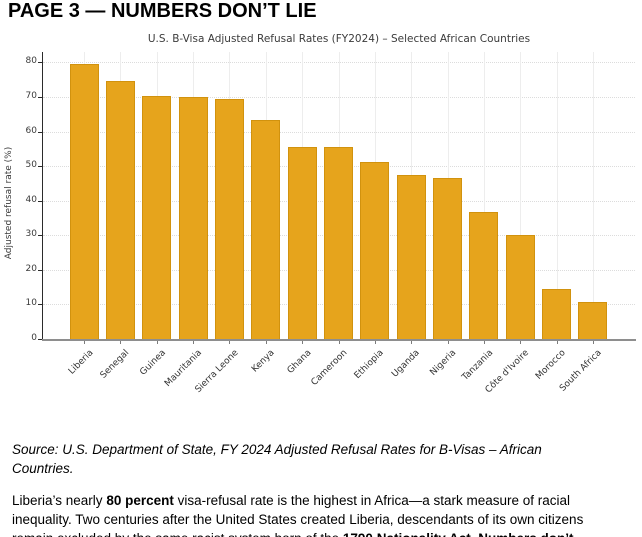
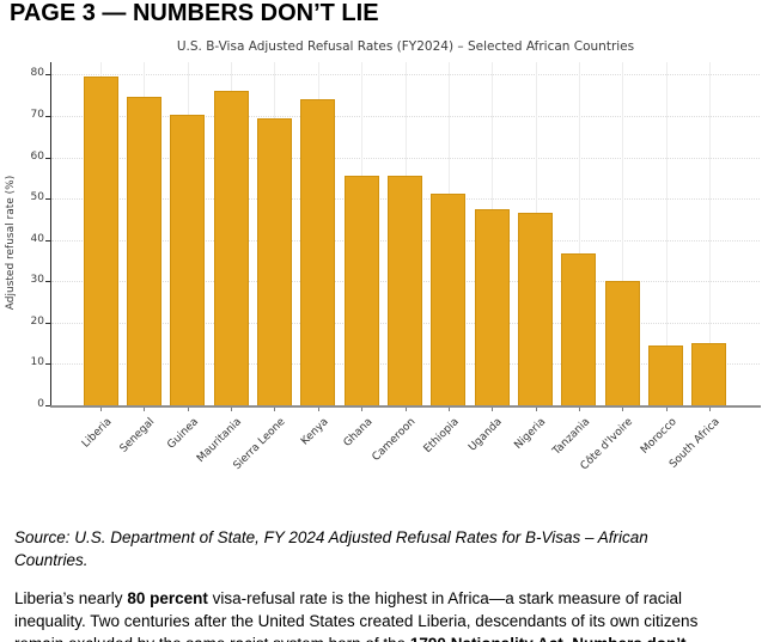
Mauritania: 70 -> 76
Kenya: 63 -> 74
South Africa: 11 -> 15
